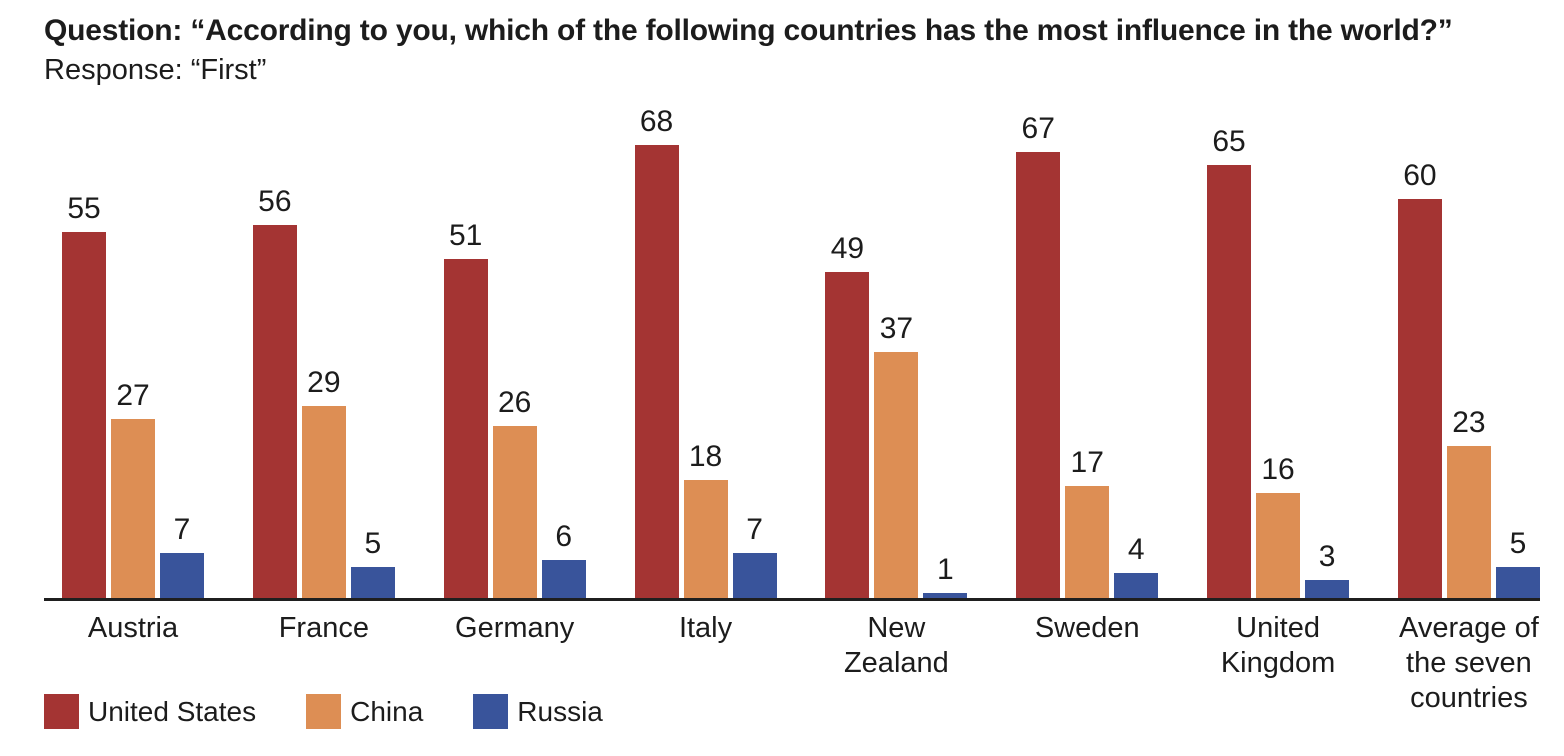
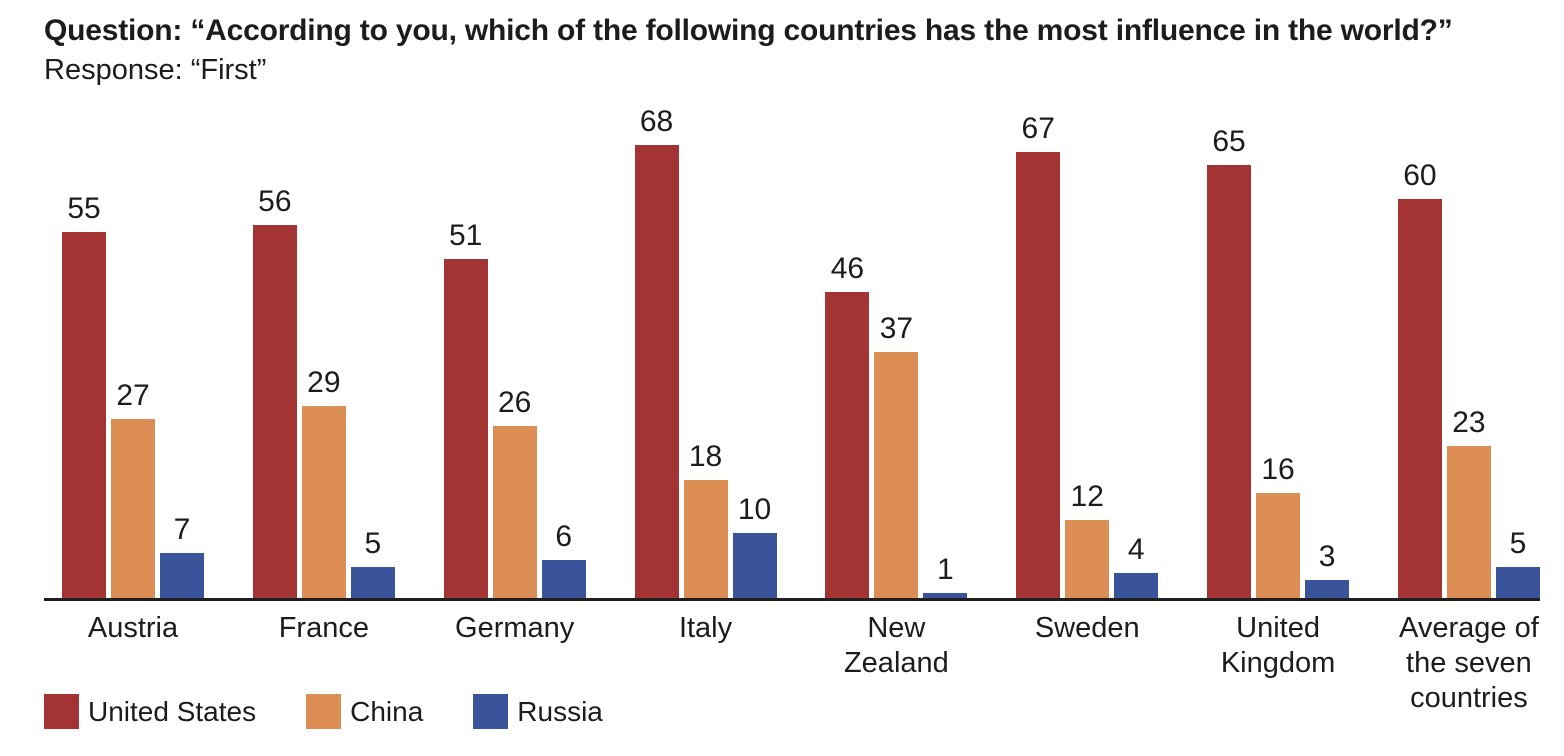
Russia/Italy: 7 -> 10
United States/New Zealand: 49 -> 46
China/Sweden: 17 -> 12
